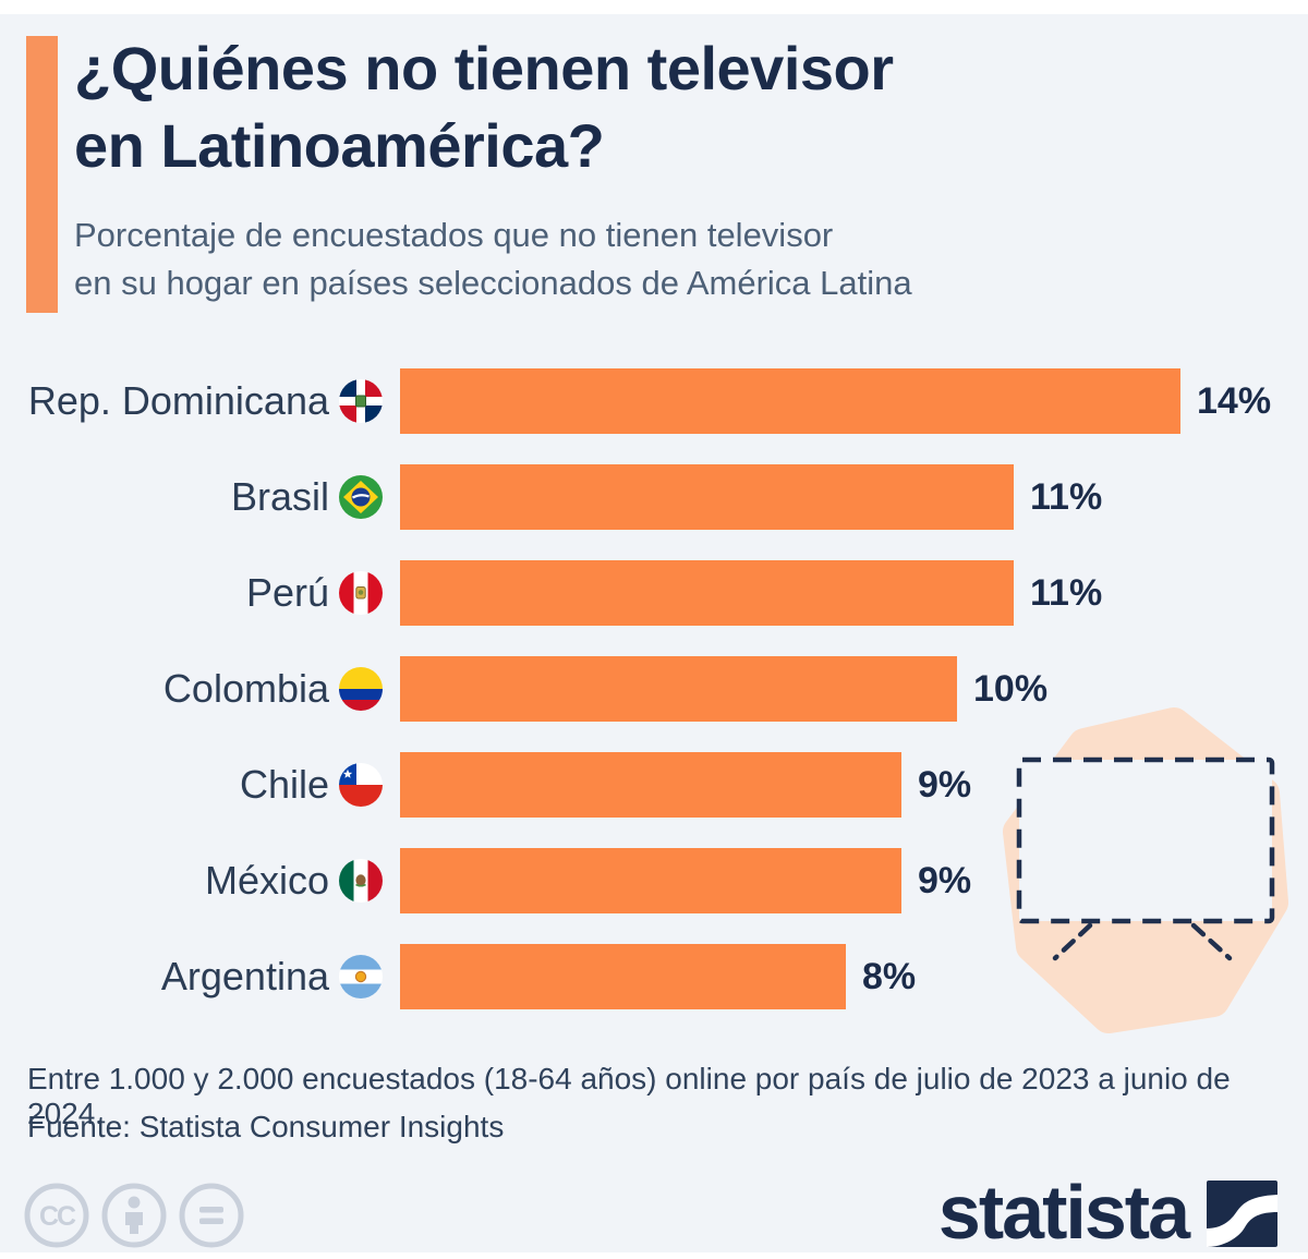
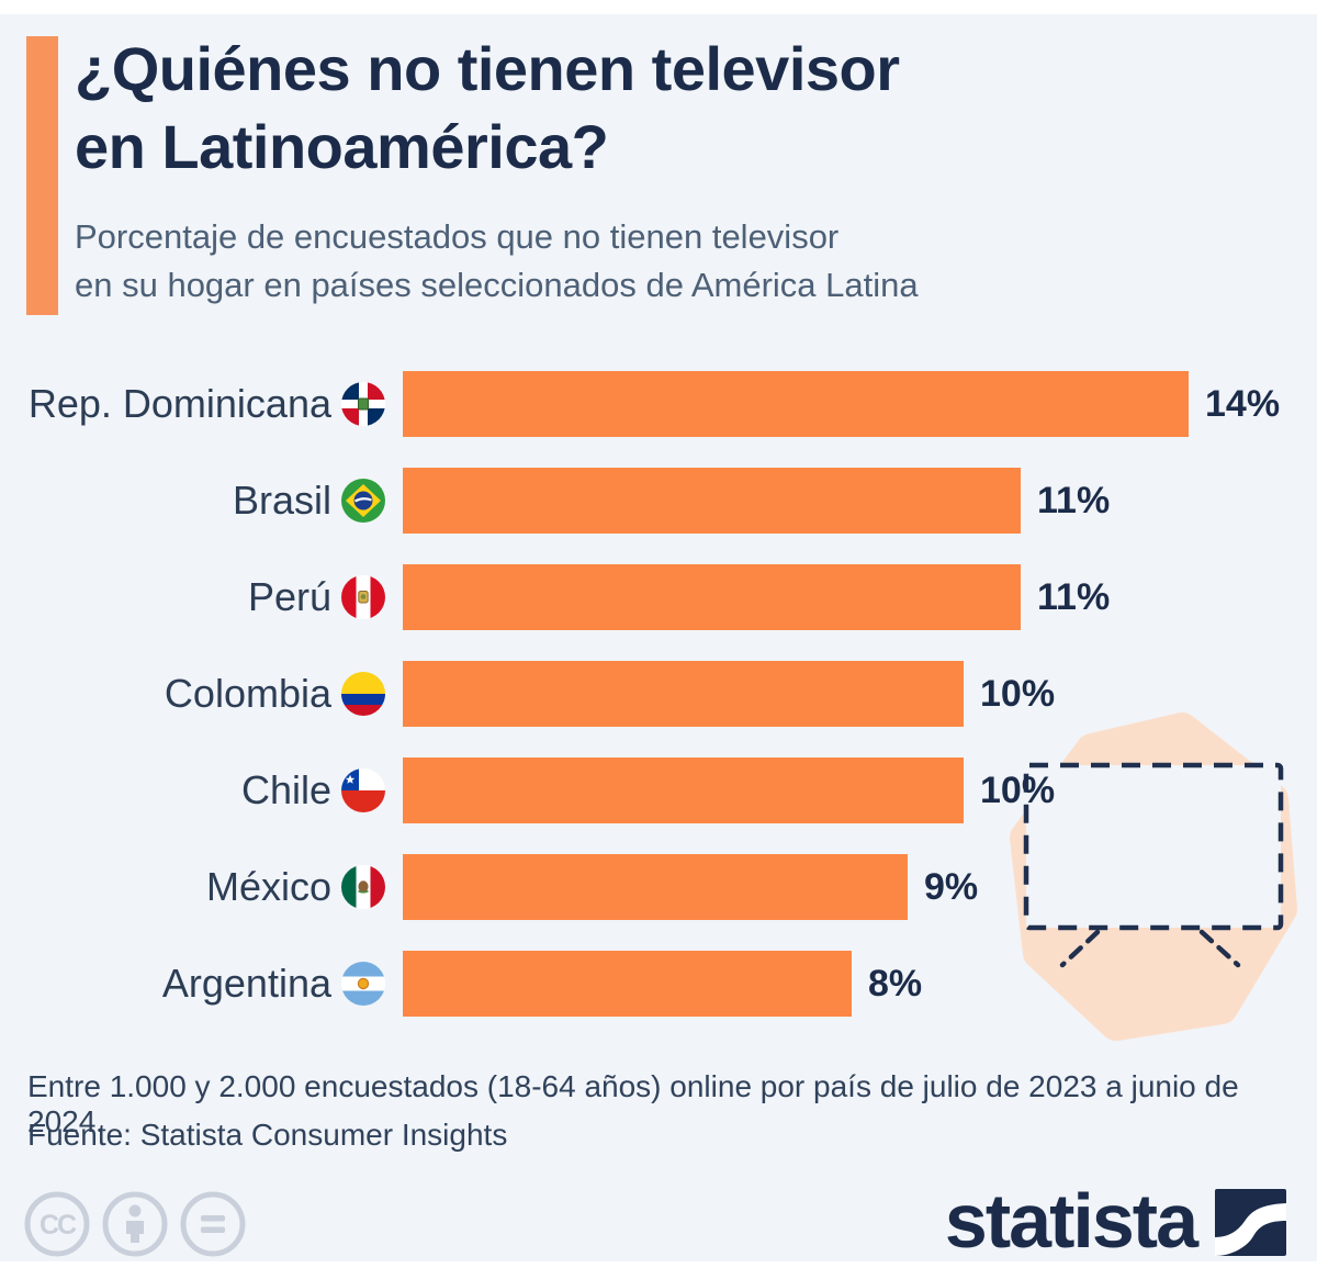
Chile: 9% -> 10%
